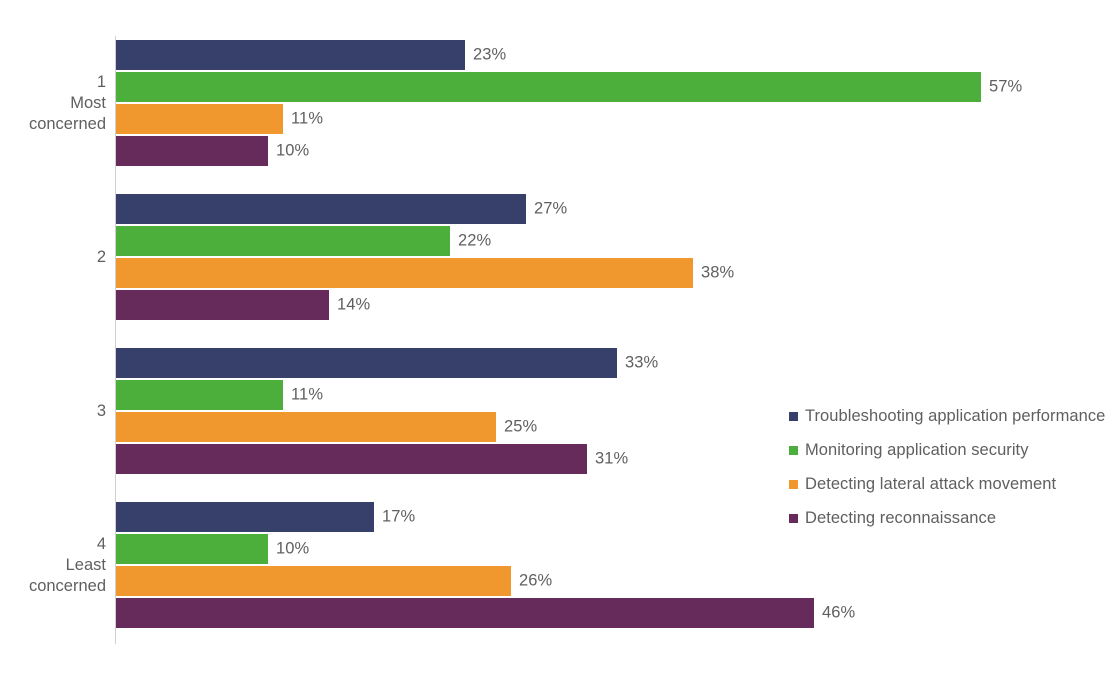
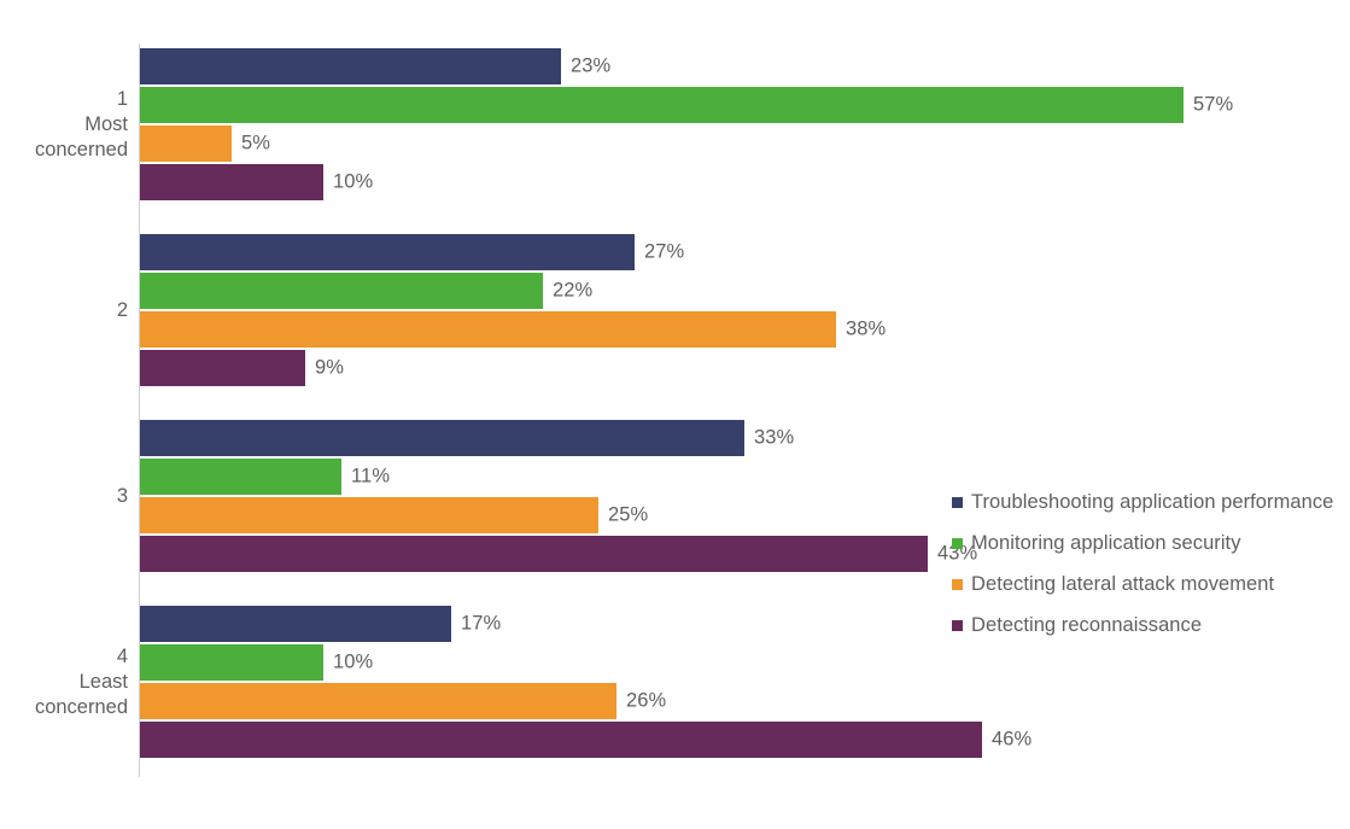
Detecting lateral attack movement/1 Most concerned: 11% -> 5%
Detecting reconnaissance/2: 14% -> 9%
Detecting reconnaissance/3: 31% -> 43%
